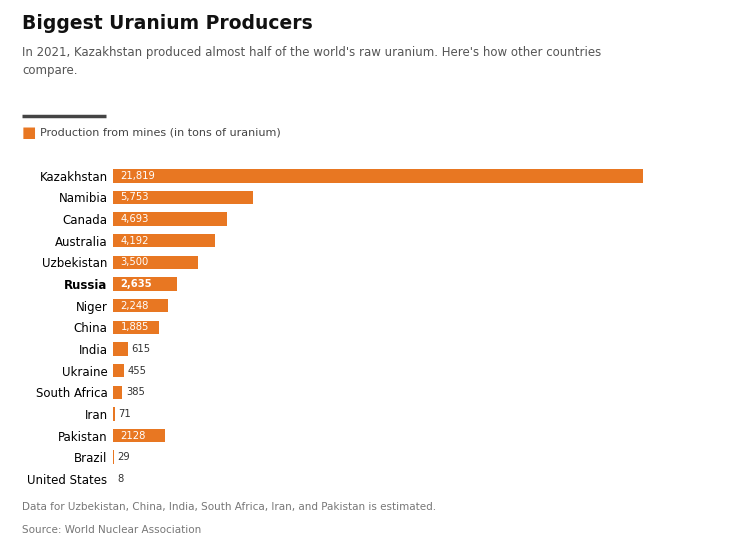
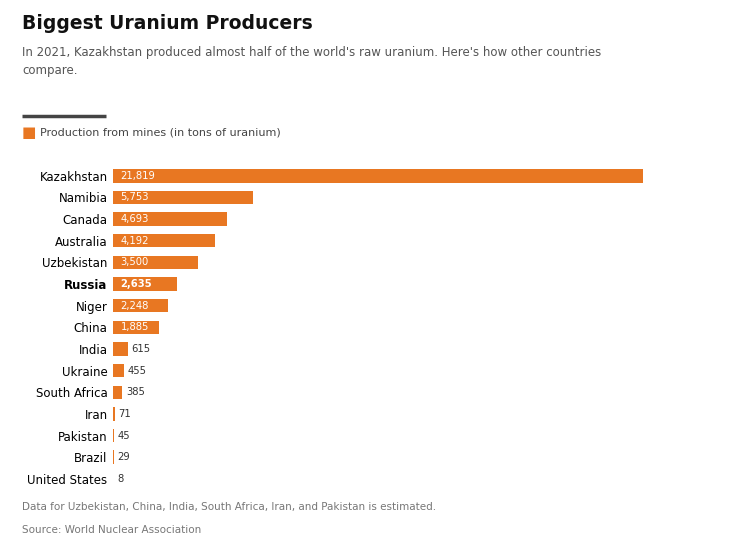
Pakistan: 2128 -> 45
